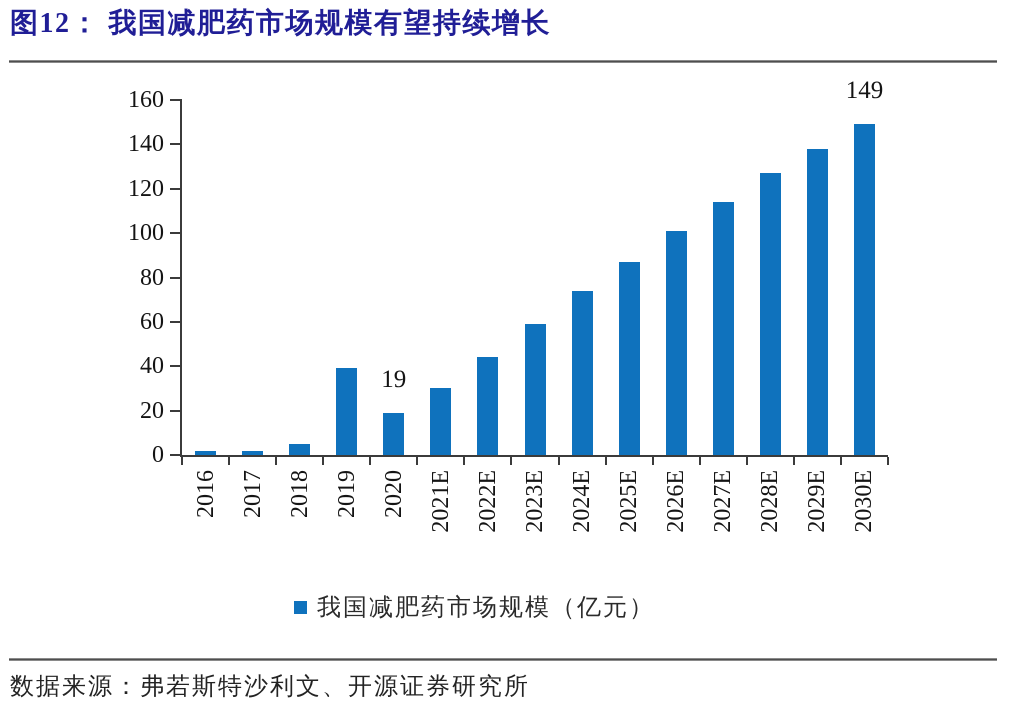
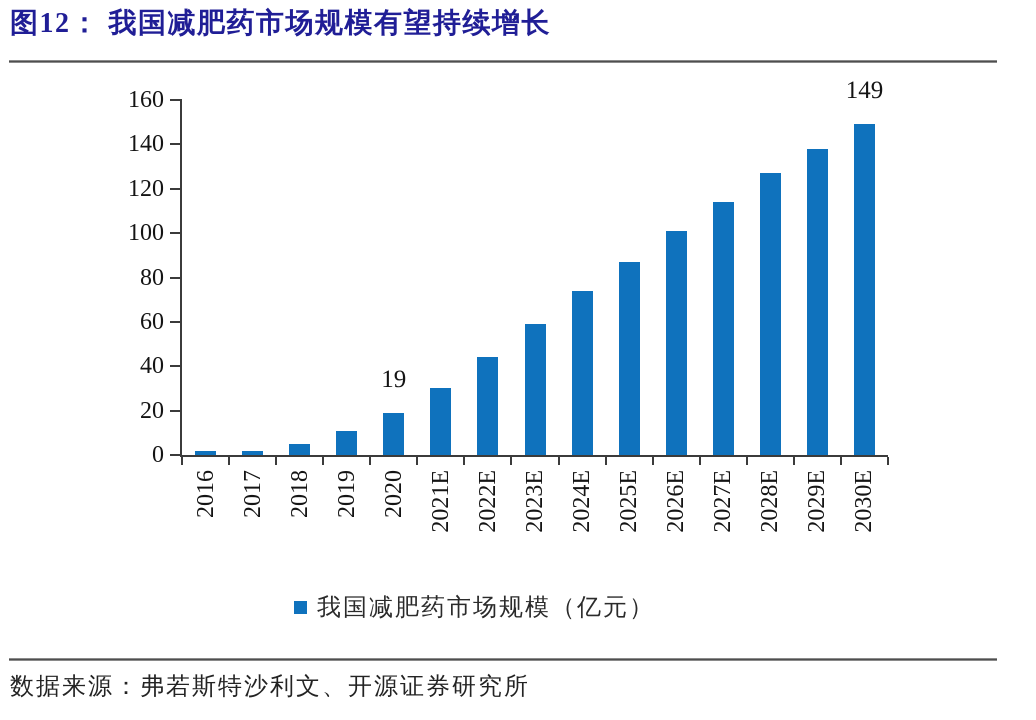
2019: 39 -> 11
